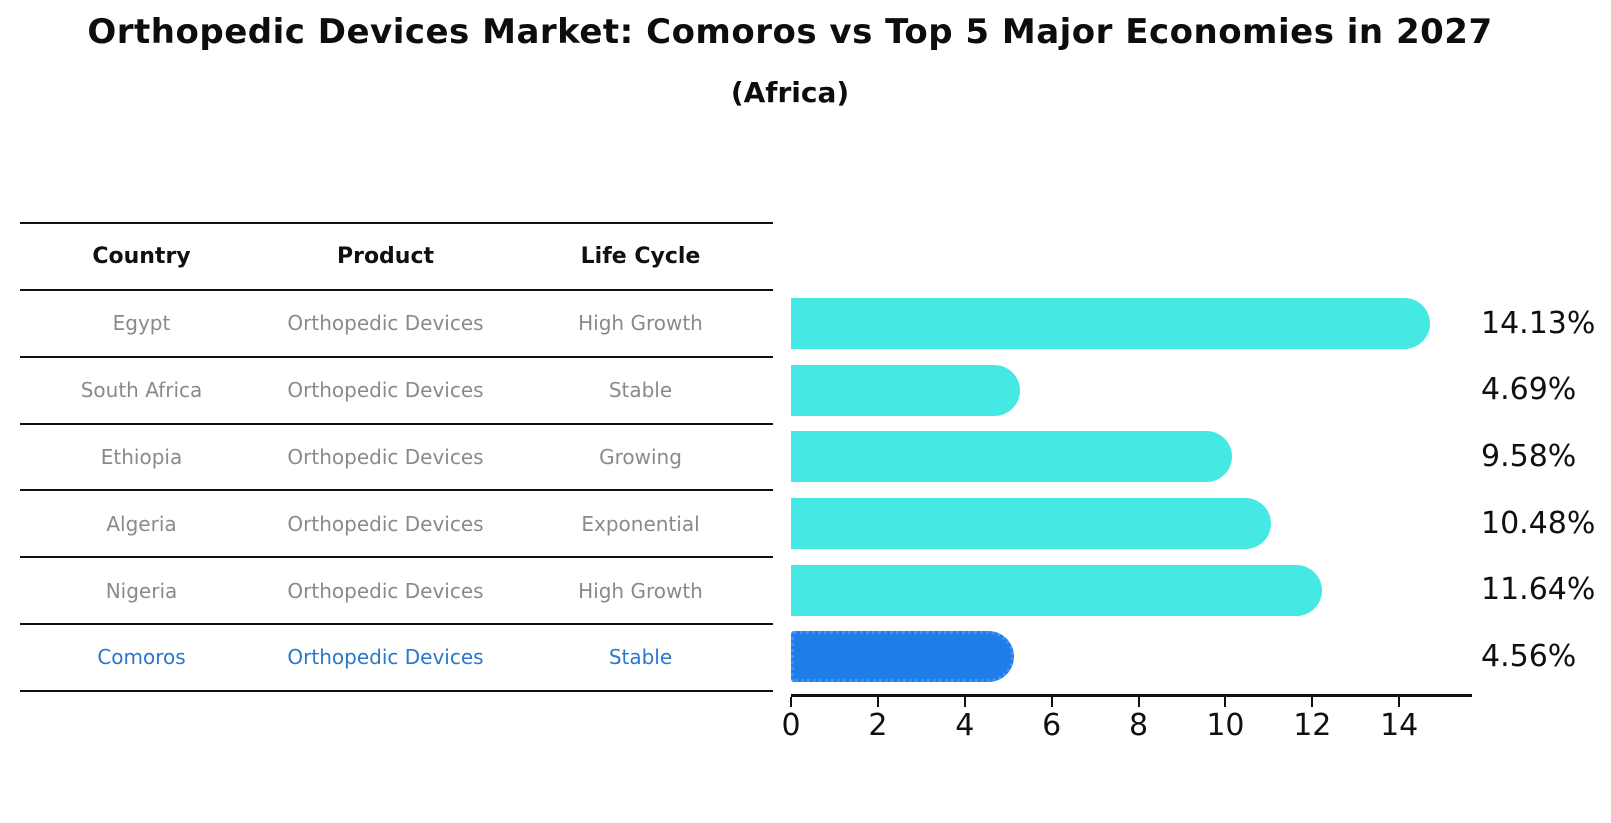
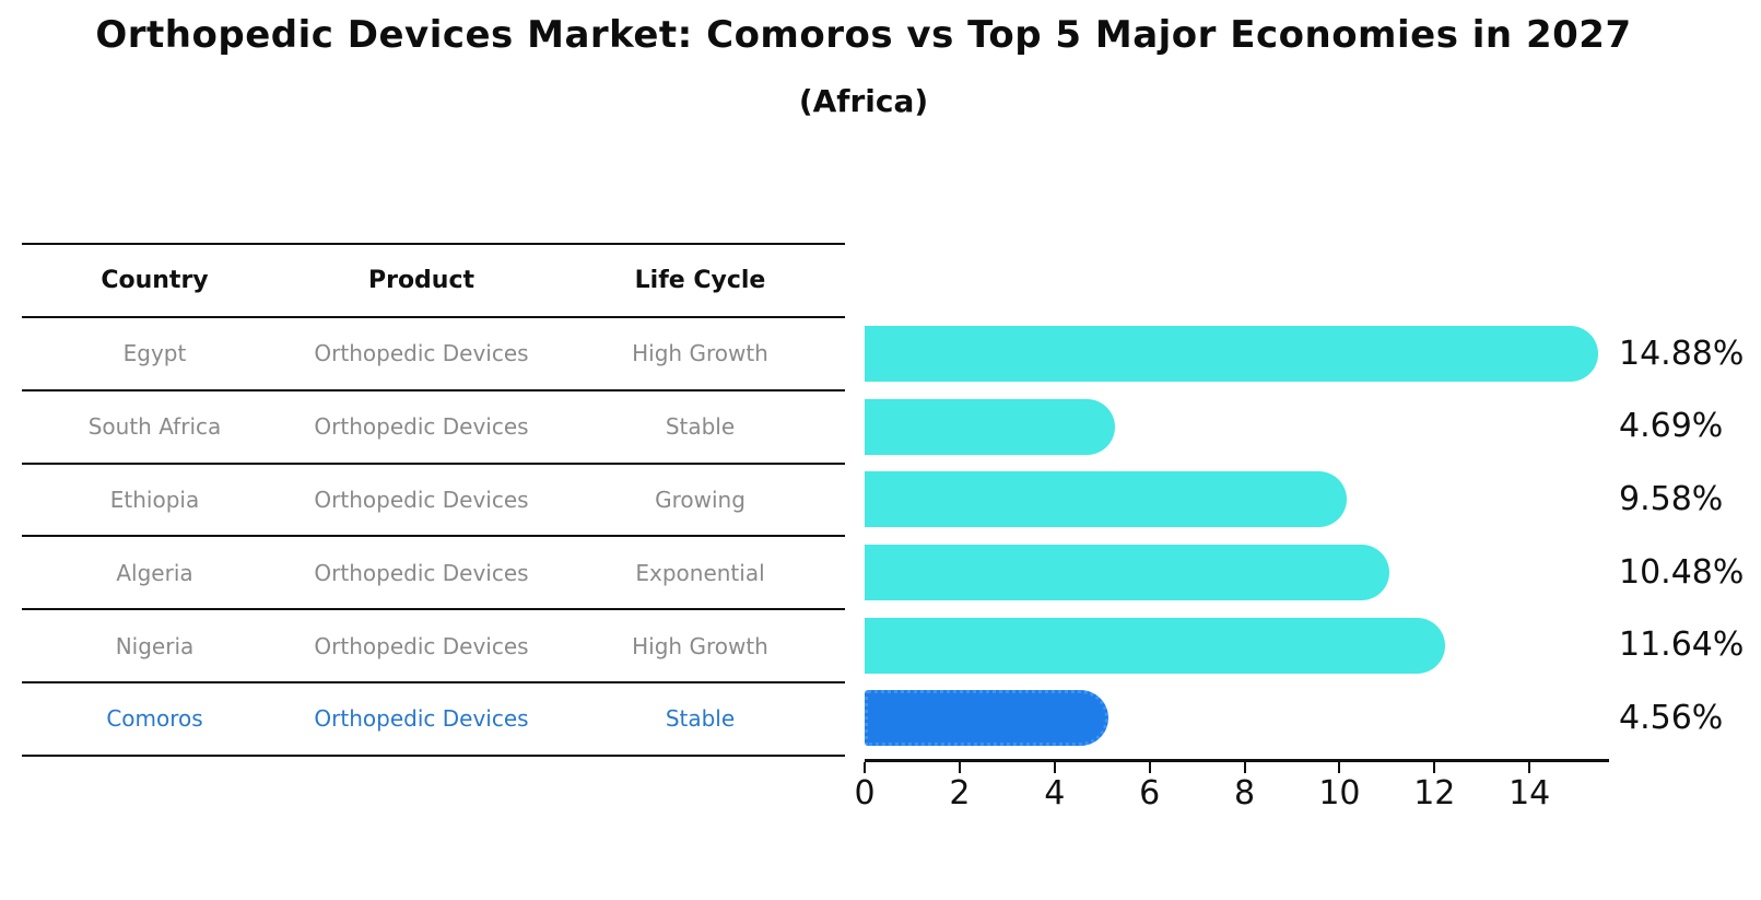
Egypt: 14.13% -> 14.88%
